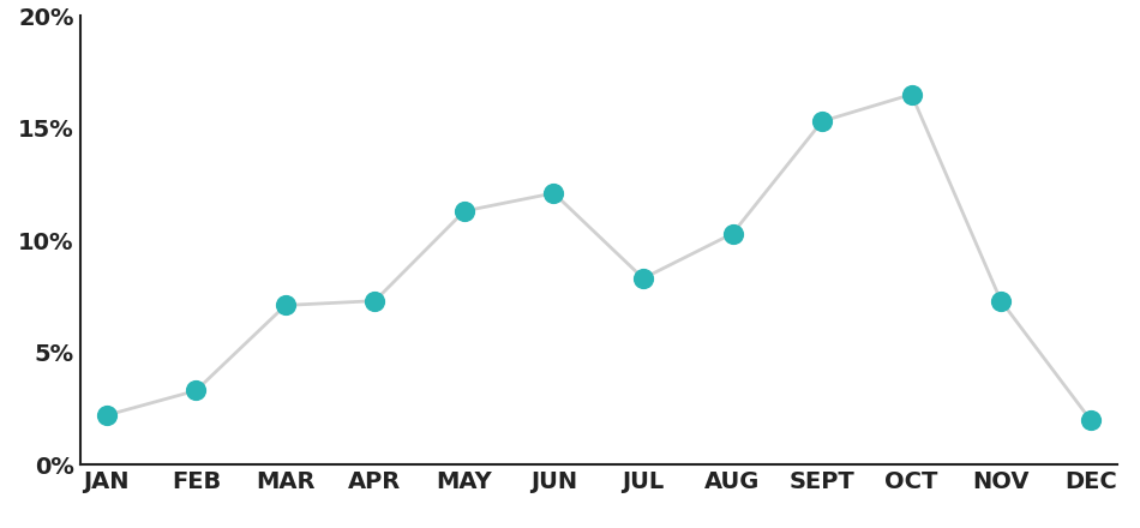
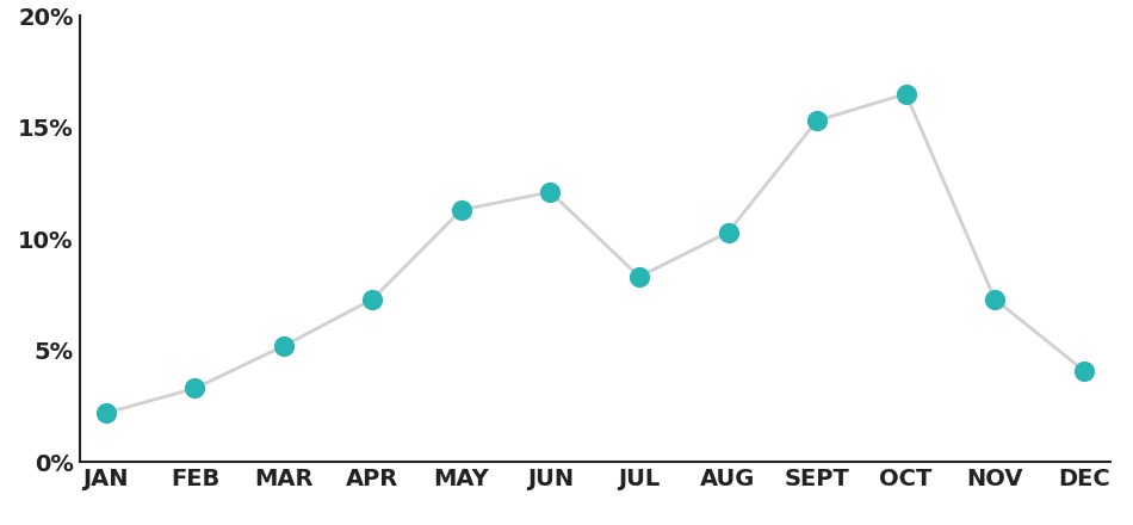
MAR: 7.1% -> 5.2%
DEC: 2.0% -> 4.1%
